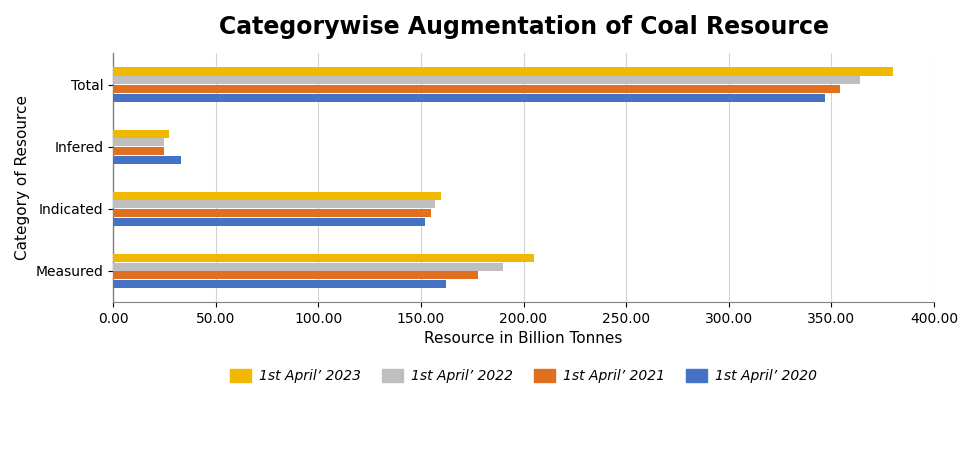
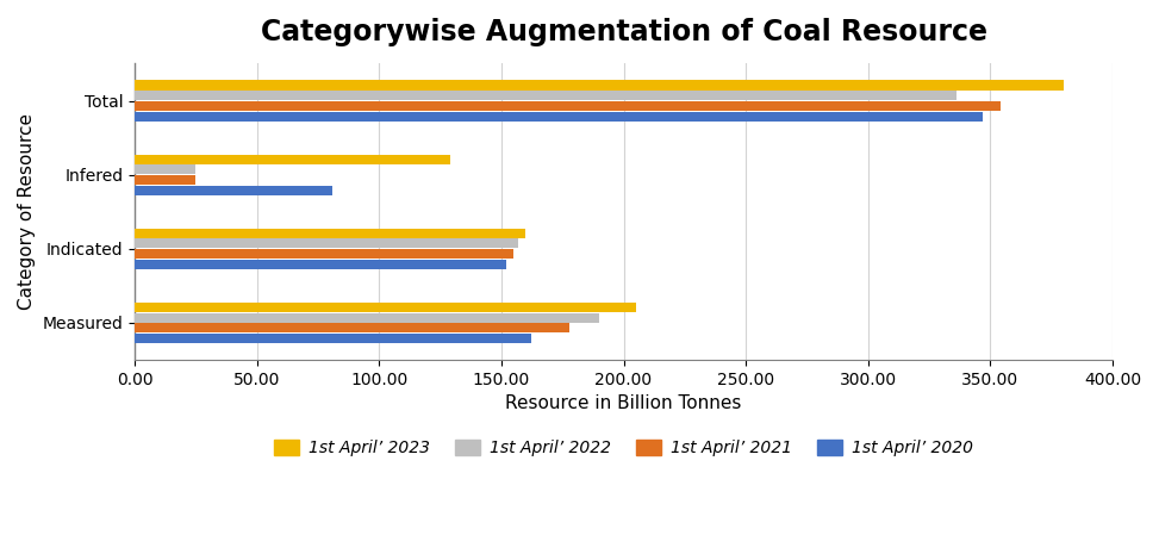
1st April’ 2022/Total: 364 -> 336
1st April’ 2023/Infered: 27 -> 129
1st April’ 2020/Infered: 33 -> 81
